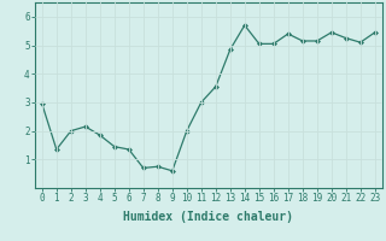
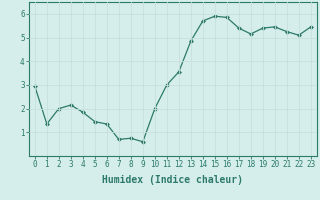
15: 5.05 -> 5.90
16: 5.05 -> 5.85
19: 5.15 -> 5.40
